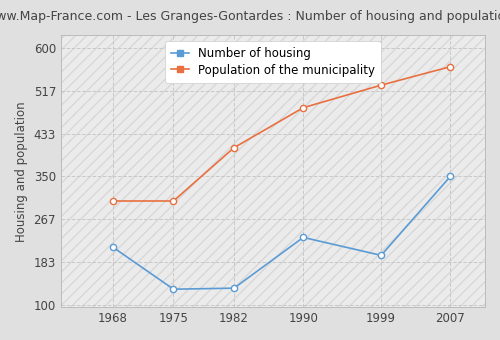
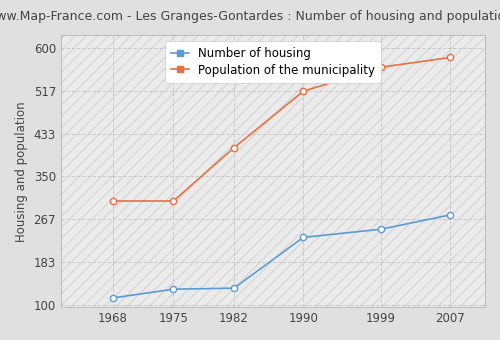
Number of housing/1968: 212 -> 113
Population of the municipality/1990: 484 -> 516
Number of housing/1999: 196 -> 247
Population of the municipality/1999: 528 -> 563
Number of housing/2007: 350 -> 275
Population of the municipality/2007: 564 -> 582
